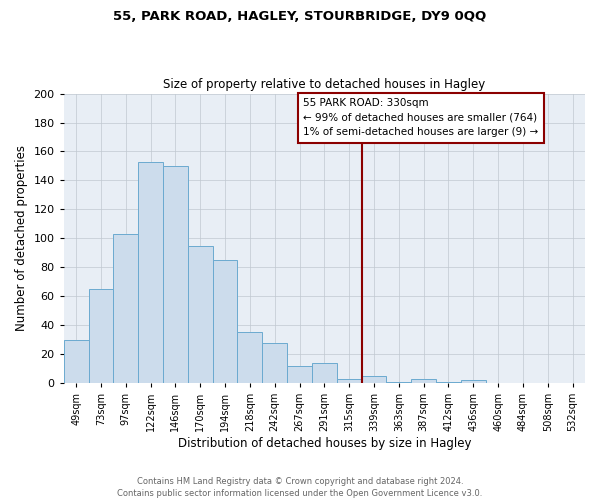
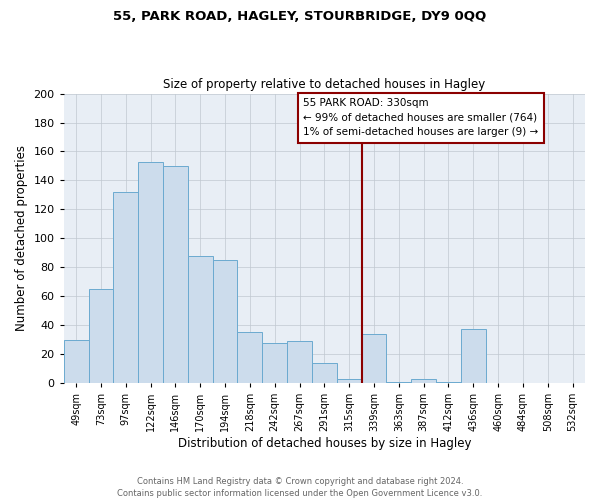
97sqm: 103 -> 132
170sqm: 95 -> 88
267sqm: 12 -> 29
339sqm: 5 -> 34
436sqm: 2 -> 37
